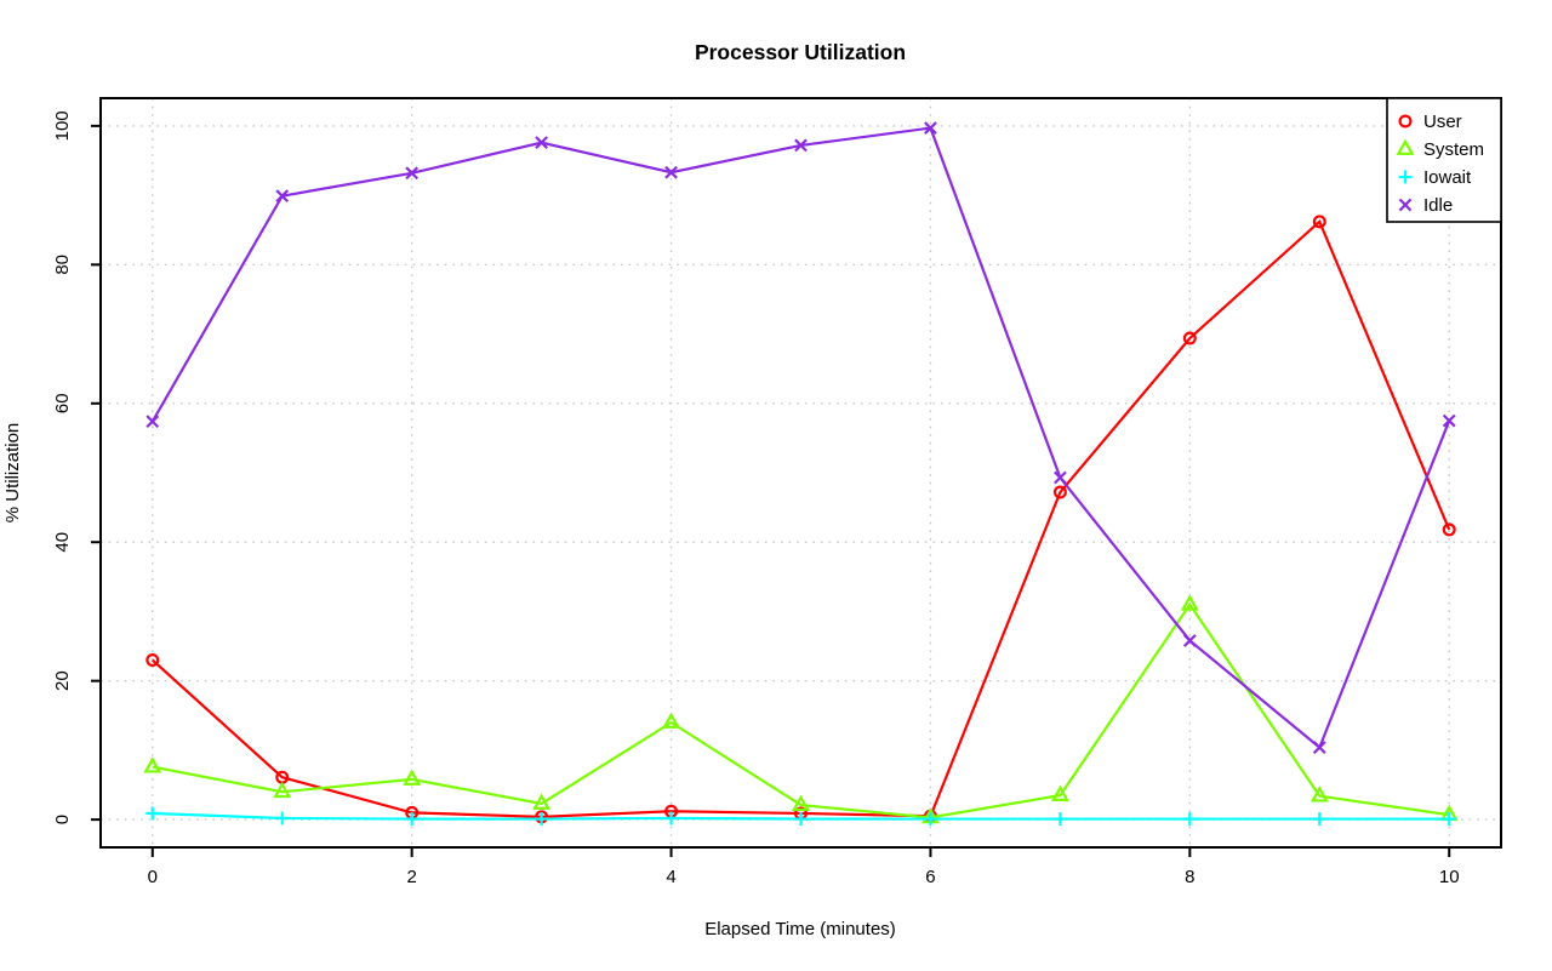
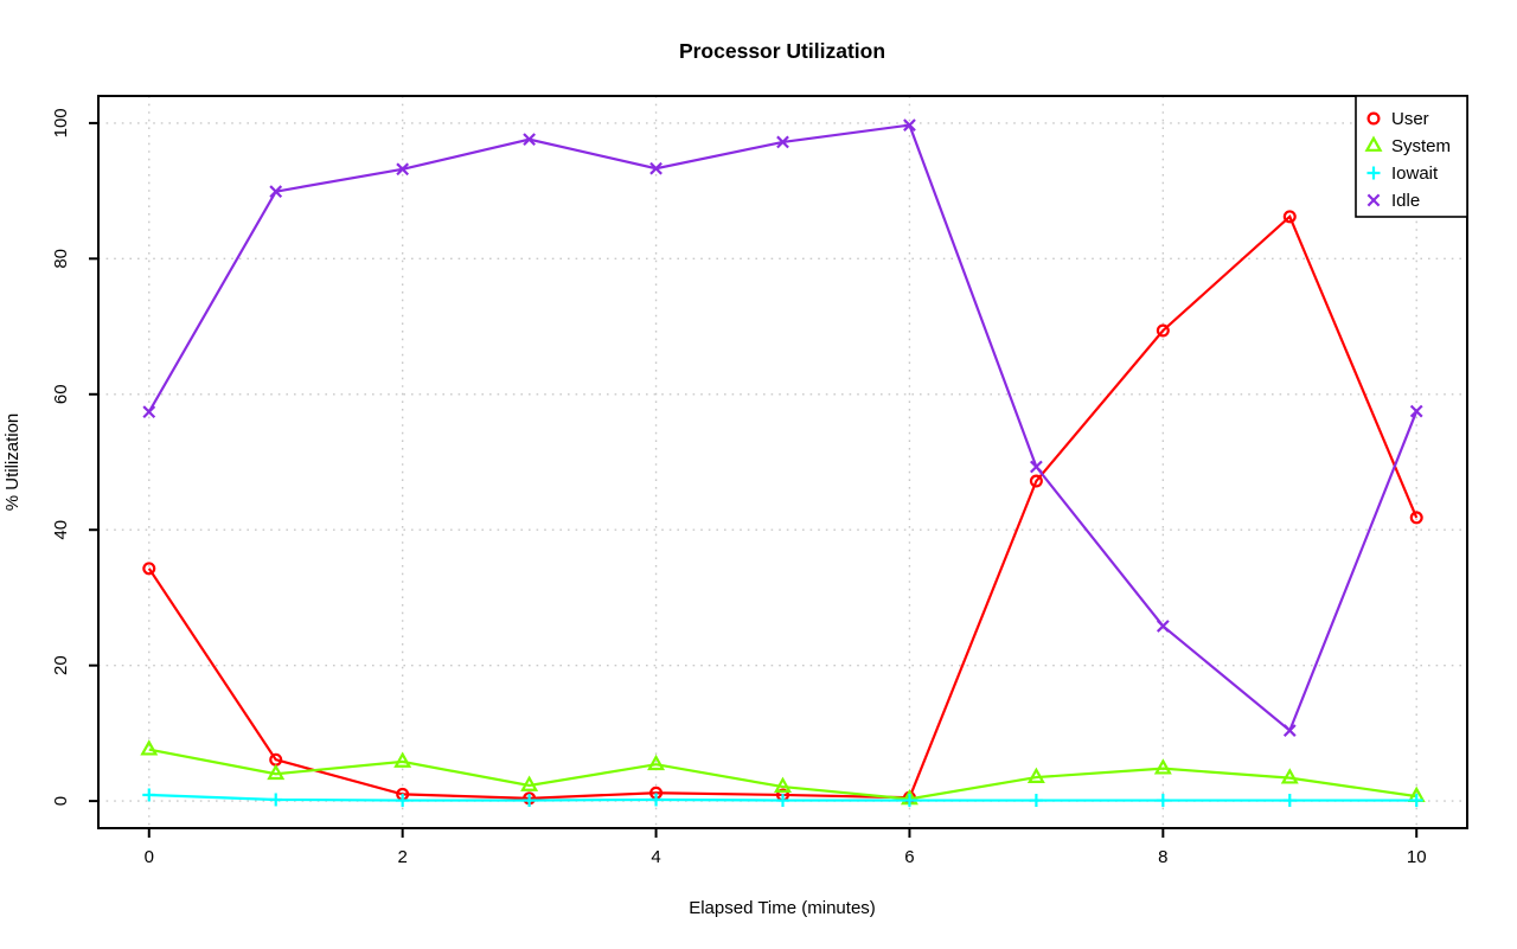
User/0: 23 -> 34
System/4: 14 -> 5
System/8: 31 -> 5
